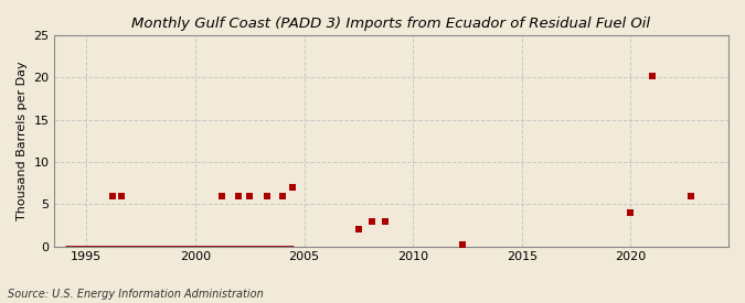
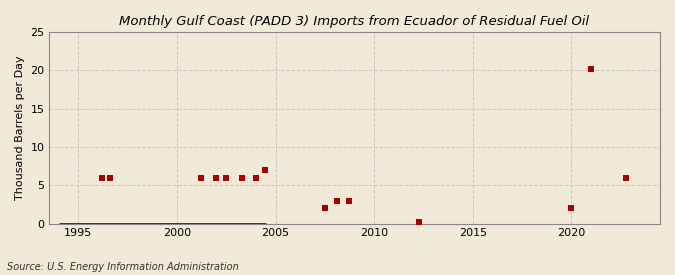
2020: 4.0 -> 2.0
